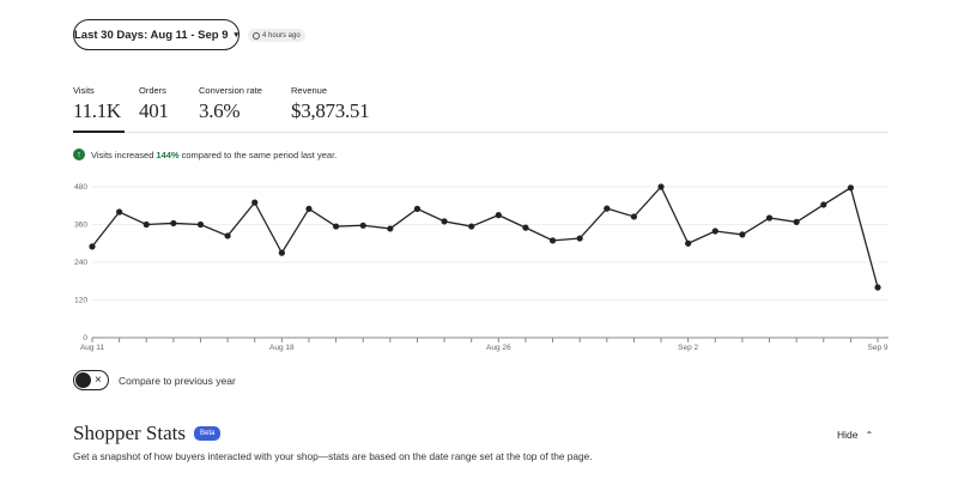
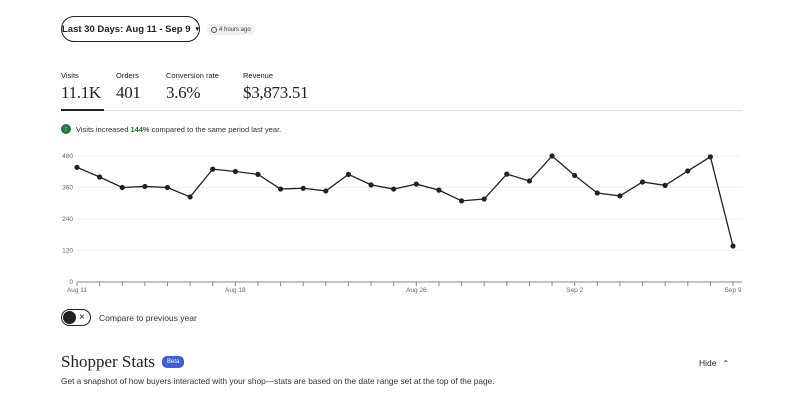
Aug 11: 290 -> 440
Aug 18: 270 -> 420
Aug 26: 390 -> 370
Sep 2: 300 -> 410
Sep 9: 160 -> 140
